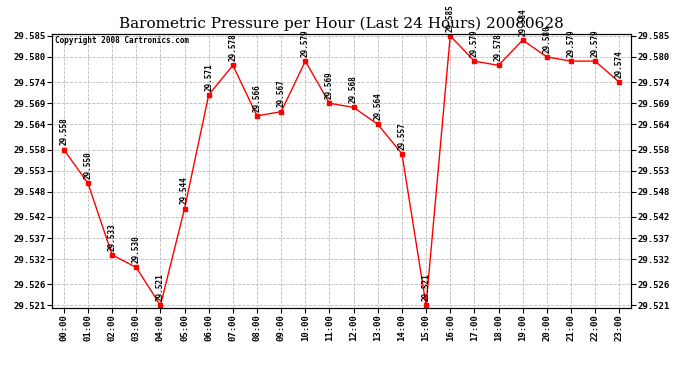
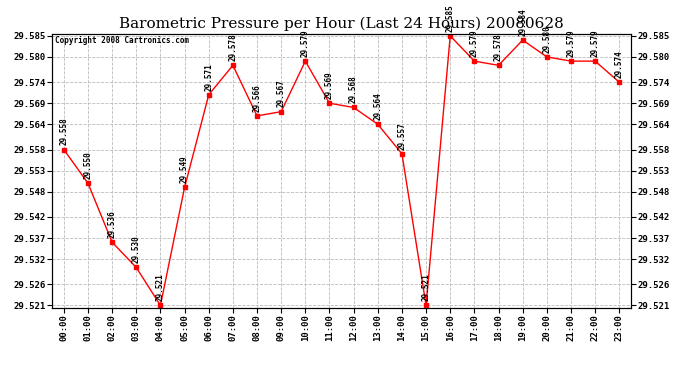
02:00: 29.533 -> 29.536
05:00: 29.544 -> 29.549
